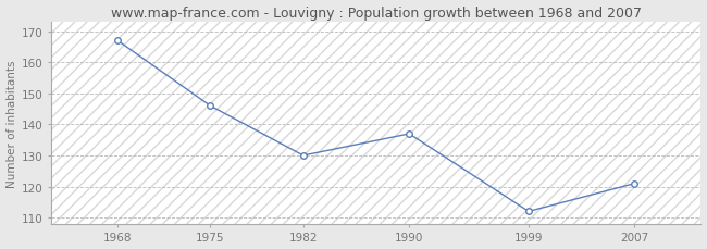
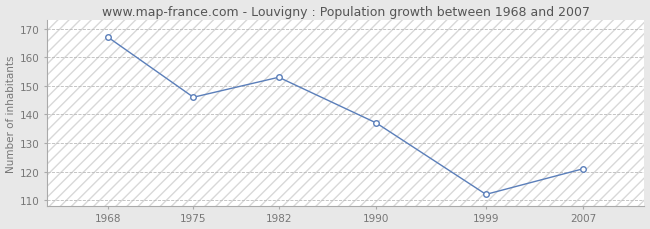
1982: 130 -> 153
